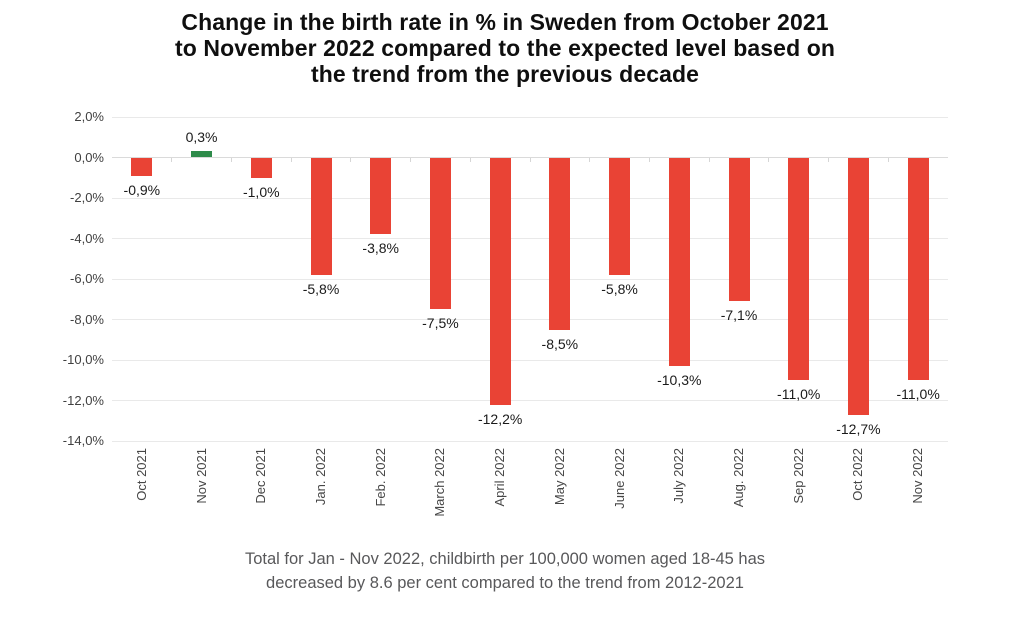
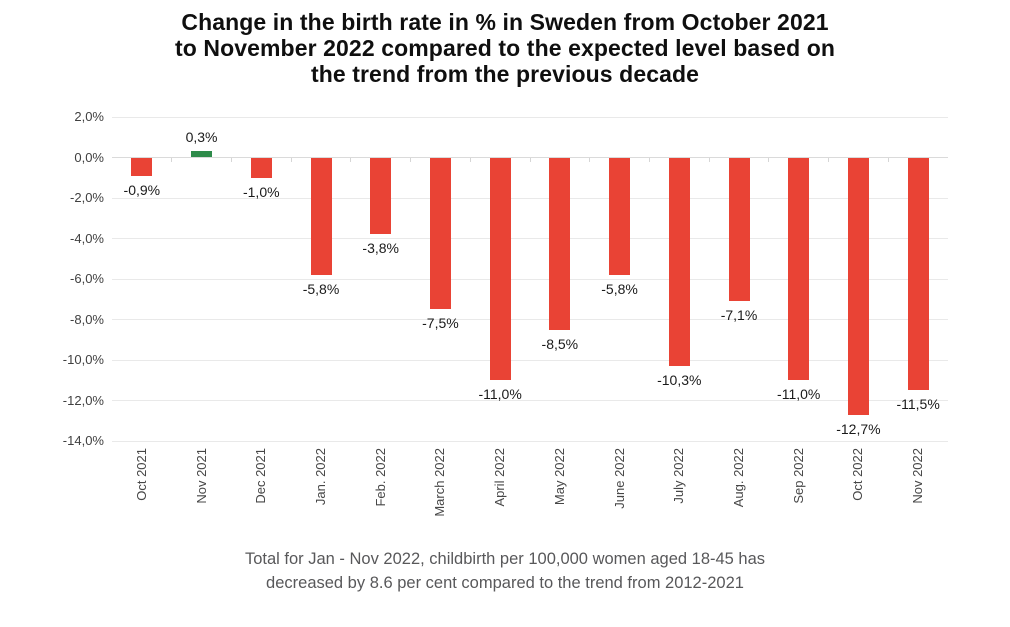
April 2022: -12,2% -> -11,0%
Nov 2022: -11,0% -> -11,5%
